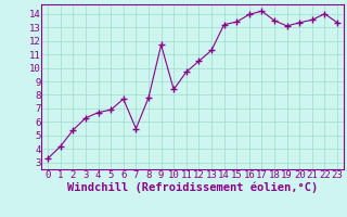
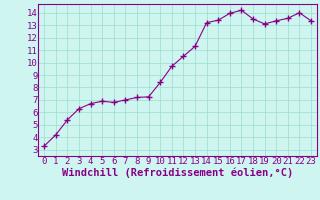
6: 7.7 -> 6.8
7: 5.5 -> 7.0
8: 7.8 -> 7.2
9: 11.7 -> 7.2
